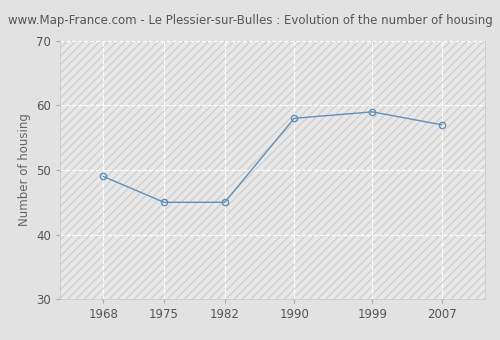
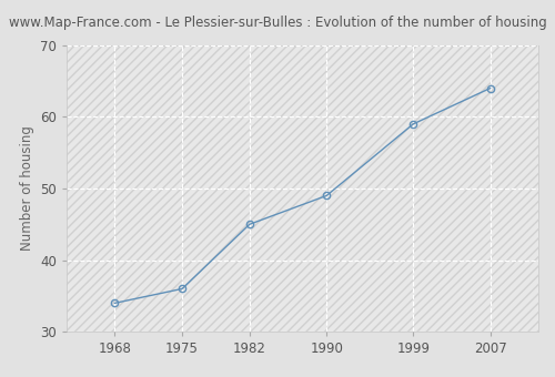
1968: 49 -> 34
1975: 45 -> 36
1990: 58 -> 49
2007: 57 -> 64
